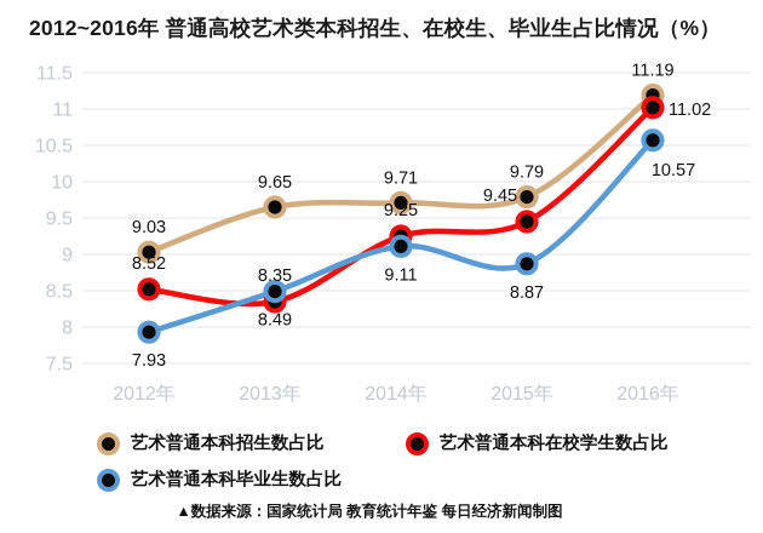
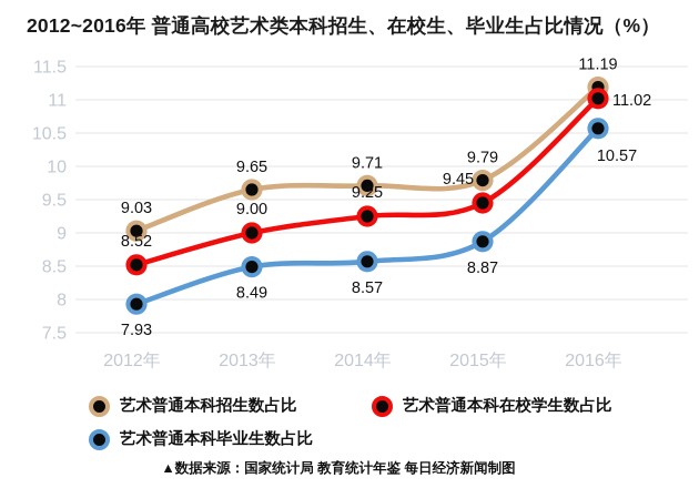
艺术普通本科在校学生数占比/2013年: 8.35 -> 9.00
艺术普通本科毕业生数占比/2014年: 9.11 -> 8.57
